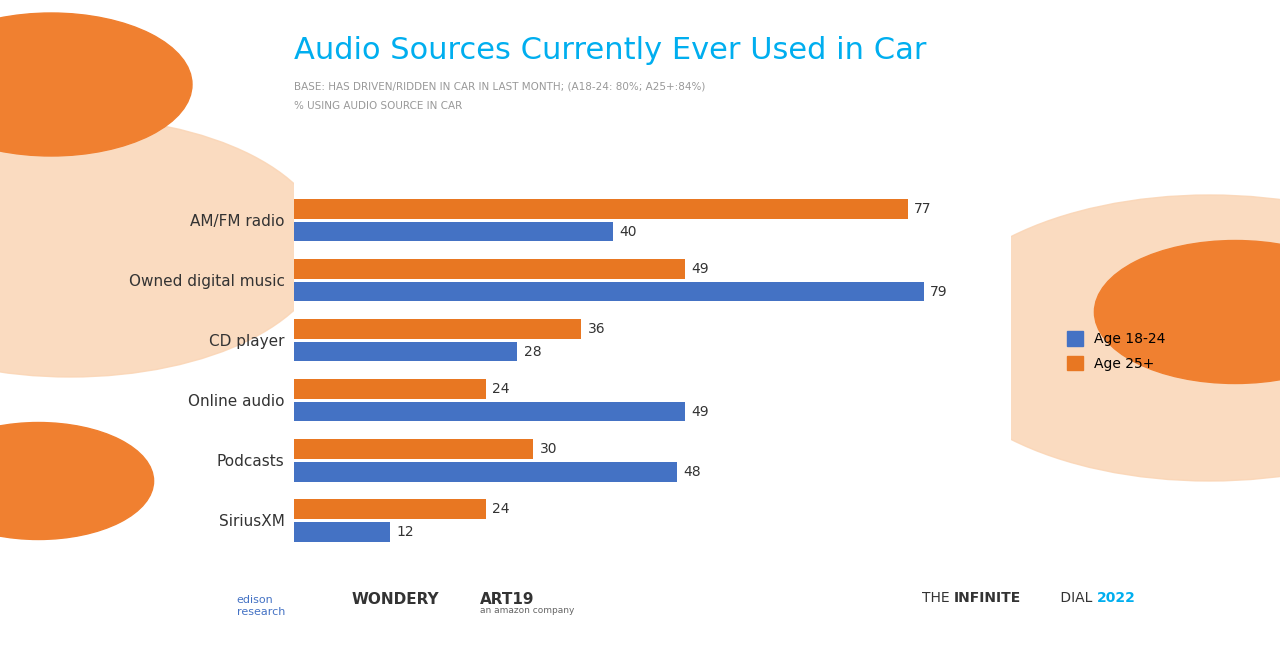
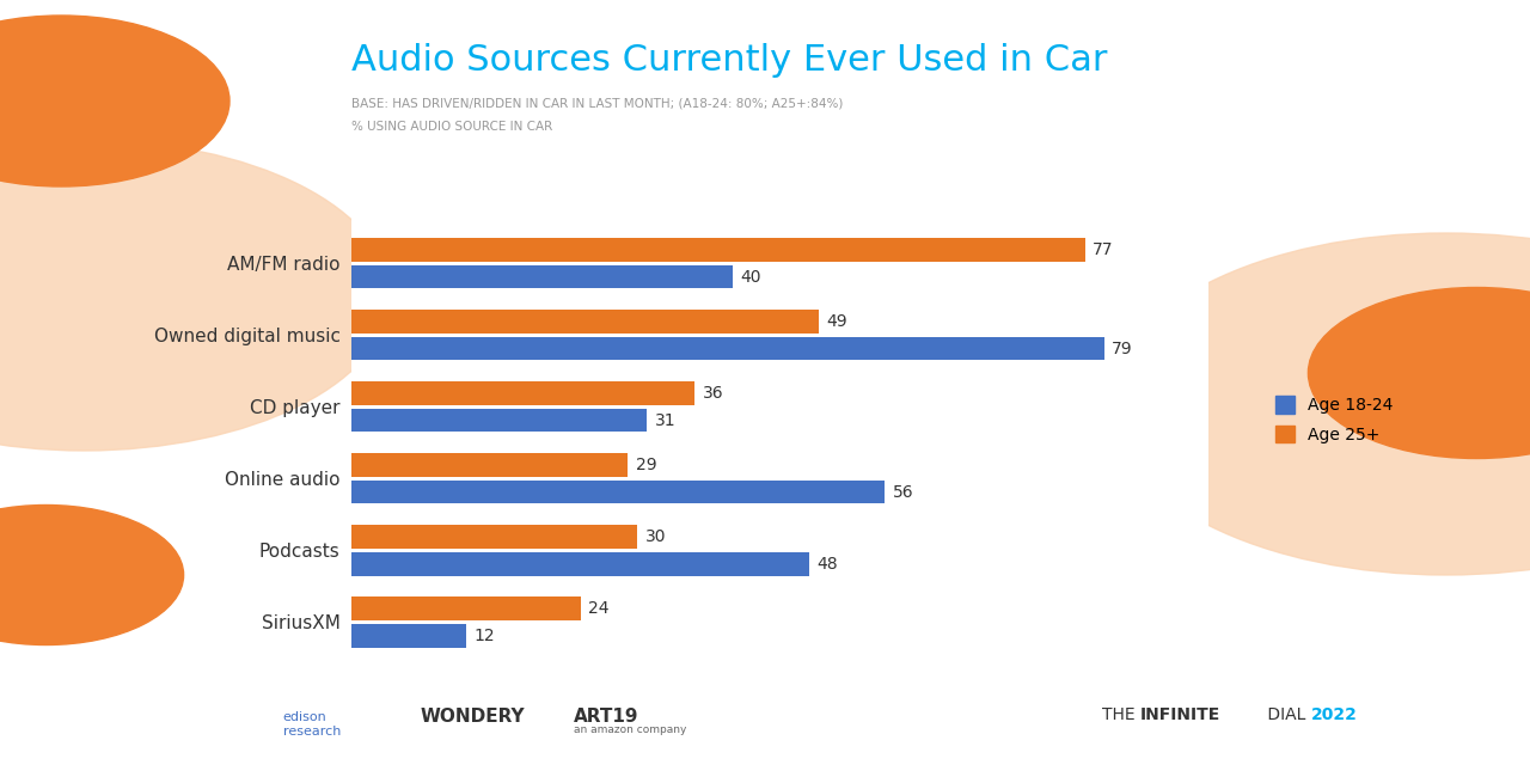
Age 18-24/CD player: 28 -> 31
Age 25+/Online audio: 24 -> 29
Age 18-24/Online audio: 49 -> 56
